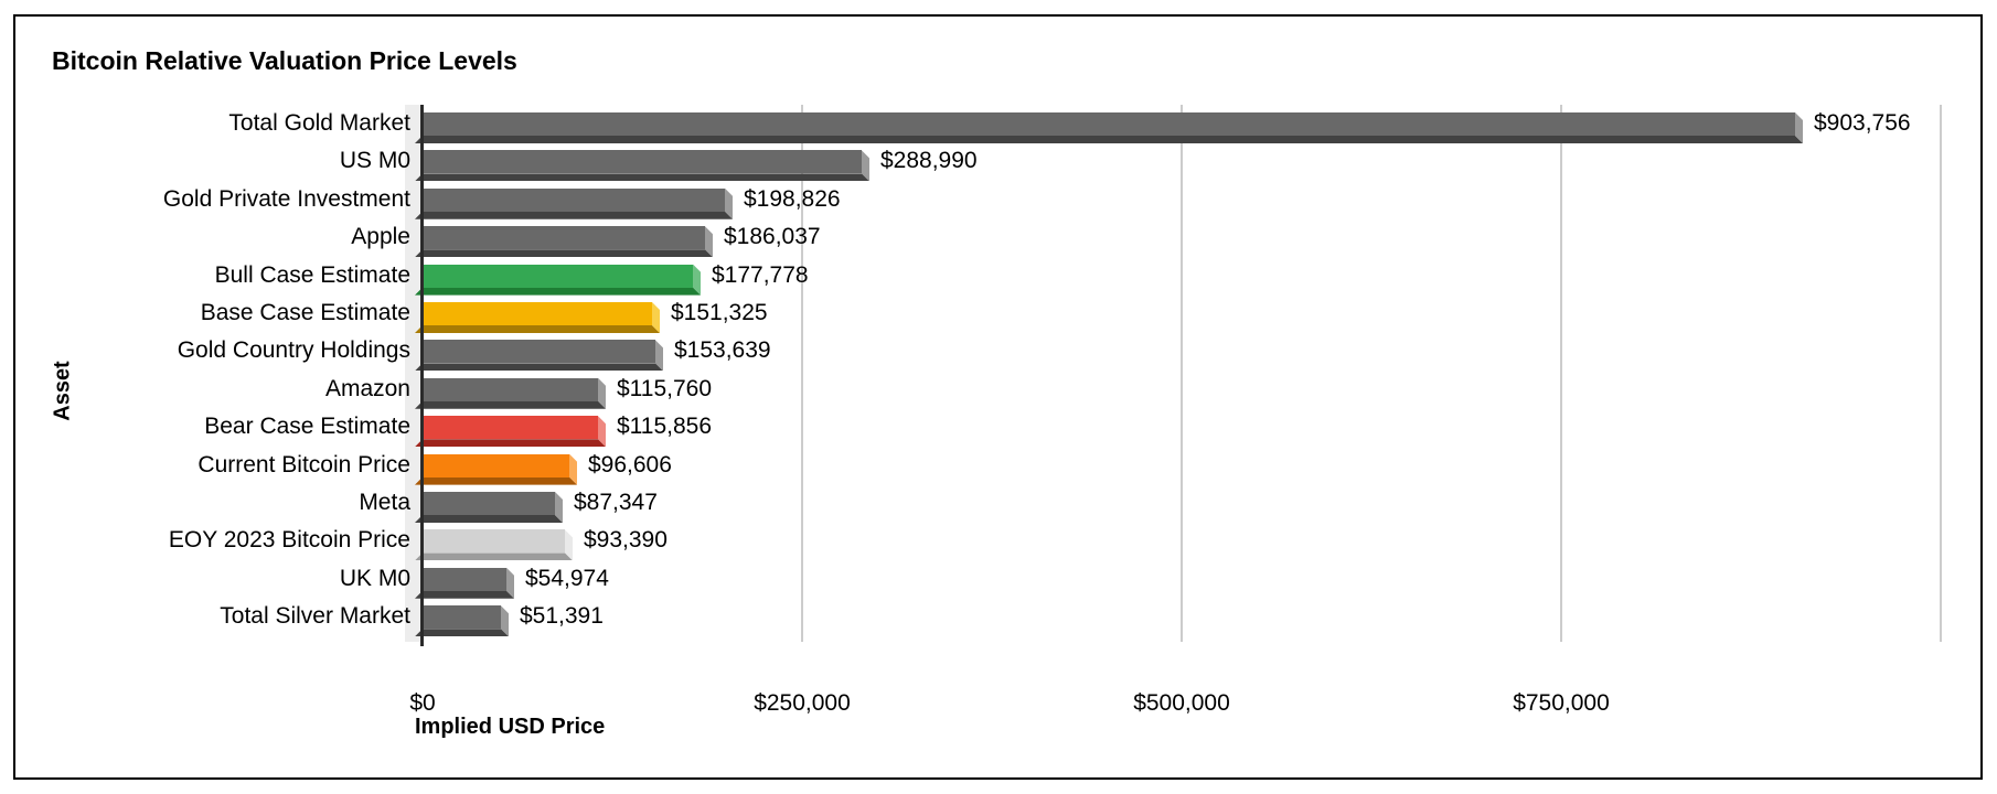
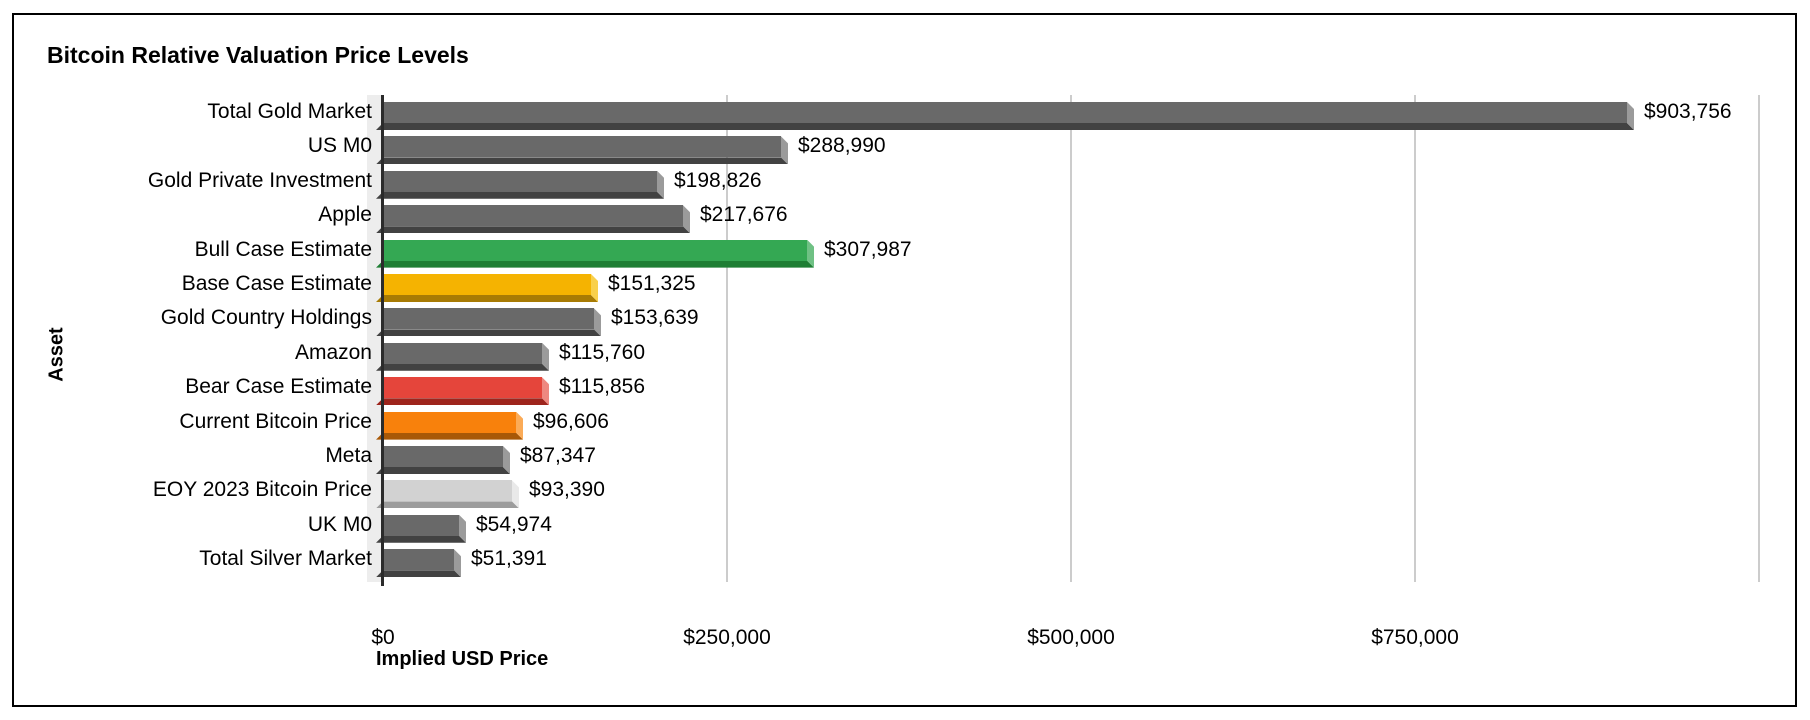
Apple: $186,037 -> $217,676
Bull Case Estimate: $177,778 -> $307,987
